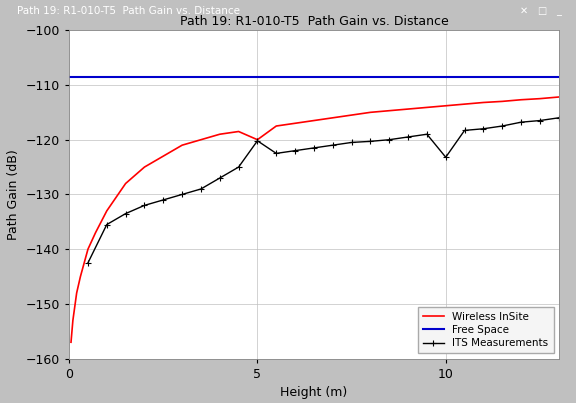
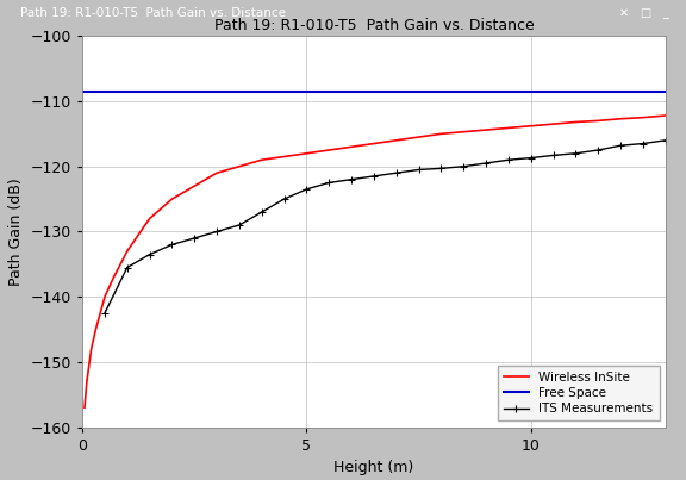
Wireless InSite/5: -120.0 -> -118.0
ITS Measurements/5: -120.2 -> -123.5
ITS Measurements/10: -123.2 -> -118.7
